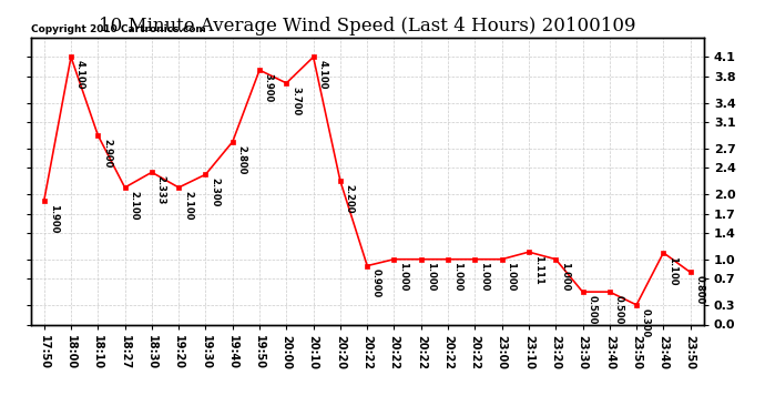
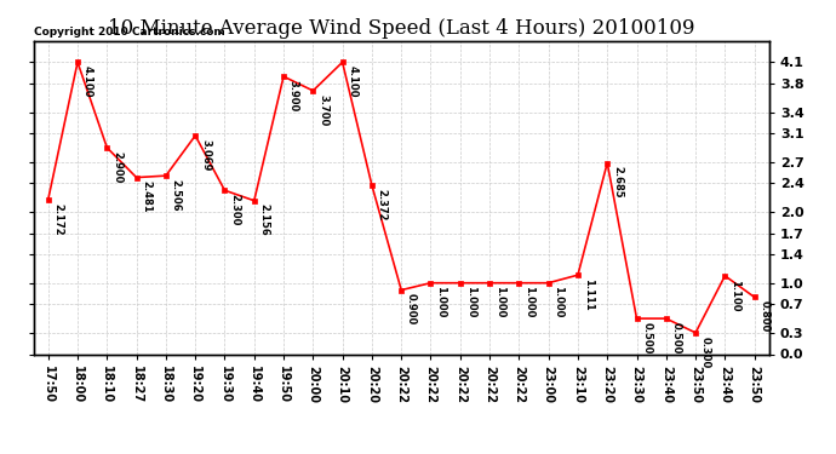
17:50: 1.900 -> 2.172
18:27: 2.100 -> 2.481
18:30: 2.333 -> 2.506
19:20: 2.100 -> 3.069
19:40: 2.800 -> 2.156
20:20: 2.200 -> 2.372
23:20: 1.000 -> 2.685
